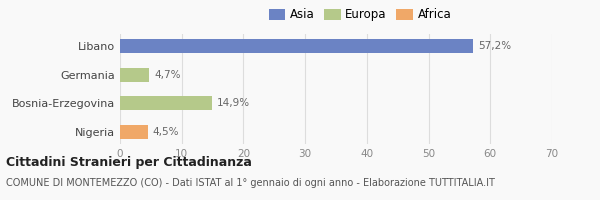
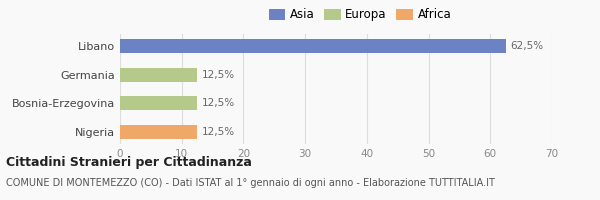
Libano: 57,2% -> 62,5%
Germania: 4,7% -> 12,5%
Bosnia-Erzegovina: 14,9% -> 12,5%
Nigeria: 4,5% -> 12,5%
